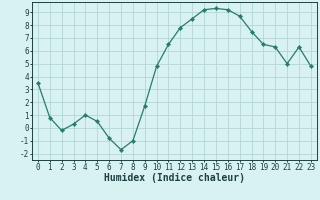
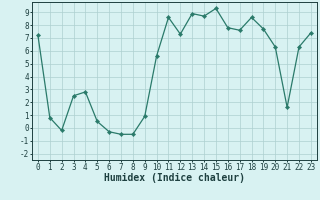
0: 3.5 -> 7.2
3: 0.3 -> 2.5
4: 1.0 -> 2.8
6: -0.8 -> -0.3
7: -1.7 -> -0.5
8: -1.0 -> -0.5
9: 1.7 -> 0.9
10: 4.8 -> 5.6
11: 6.5 -> 8.6
12: 7.8 -> 7.3
13: 8.5 -> 8.9
14: 9.2 -> 8.7
16: 9.2 -> 7.8
17: 8.7 -> 7.6
18: 7.5 -> 8.6
19: 6.5 -> 7.7
21: 5.0 -> 1.6
23: 4.8 -> 7.4
